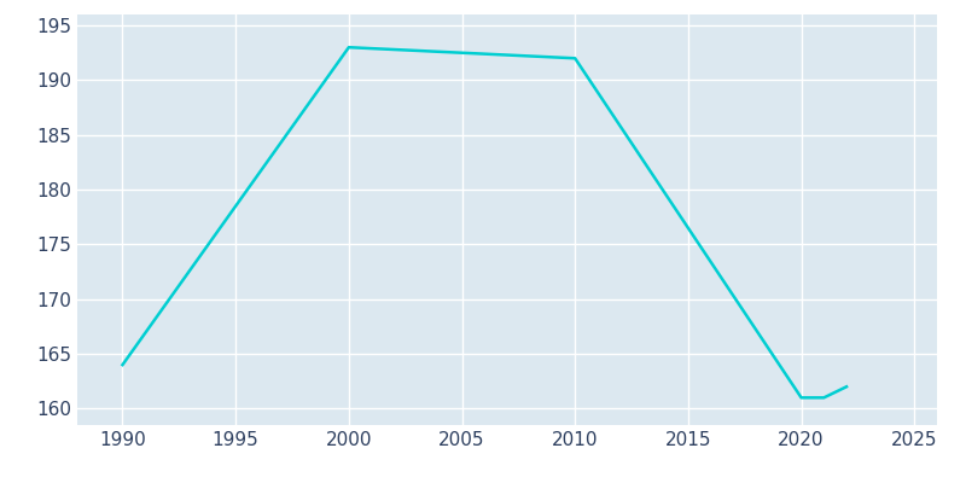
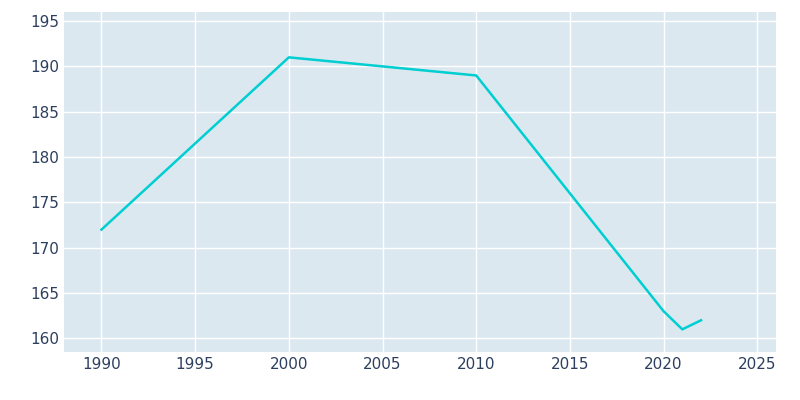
1990: 164 -> 172
2000: 193 -> 191
2010: 192 -> 189
2020: 161 -> 163
